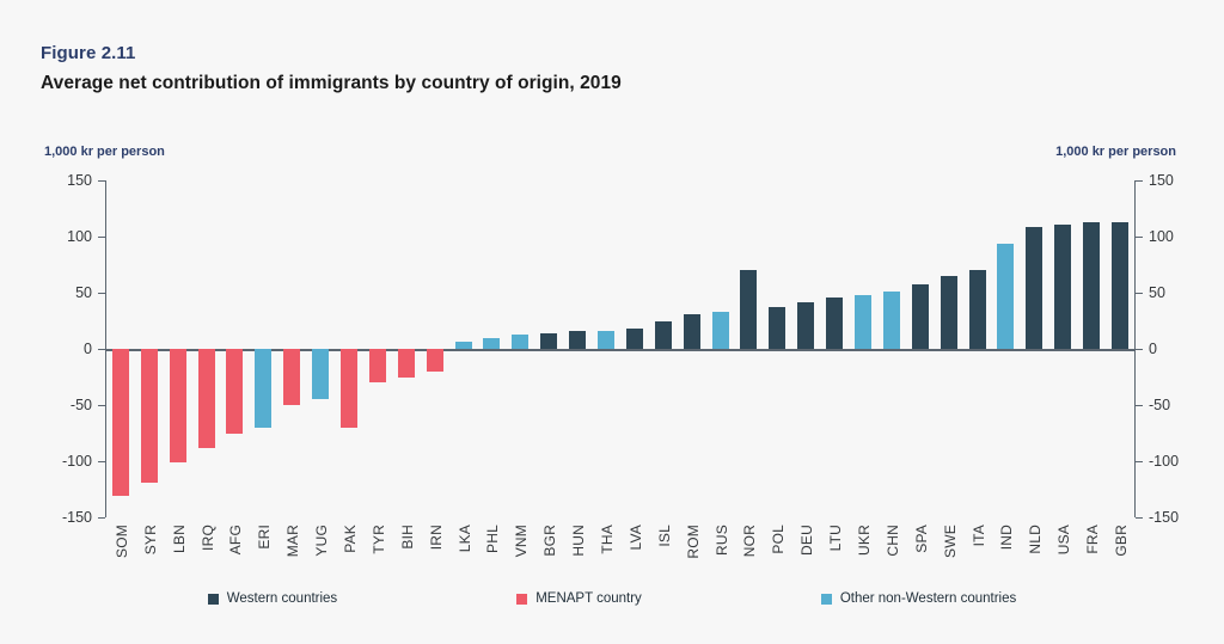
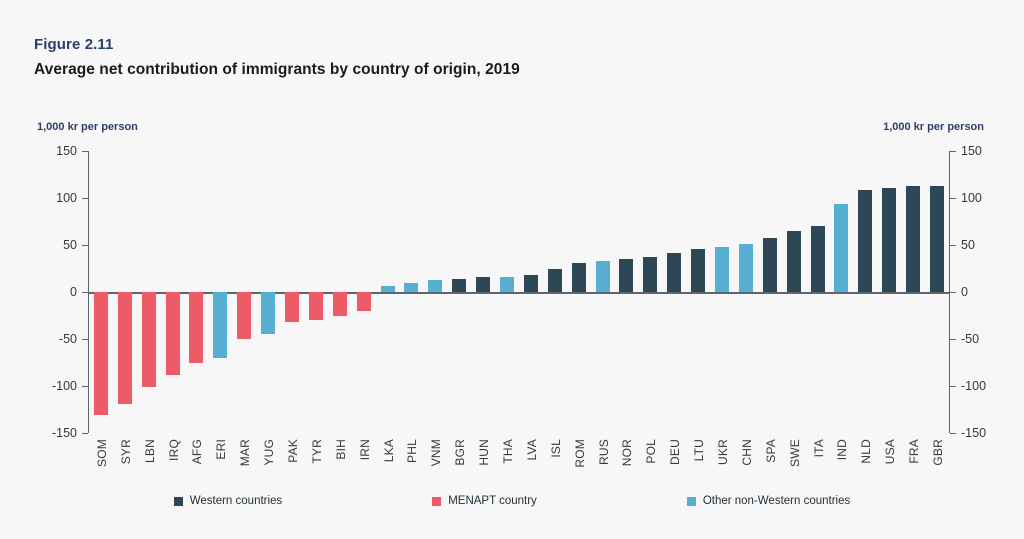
PAK: -70 -> -30
NOR: 70 -> 40
